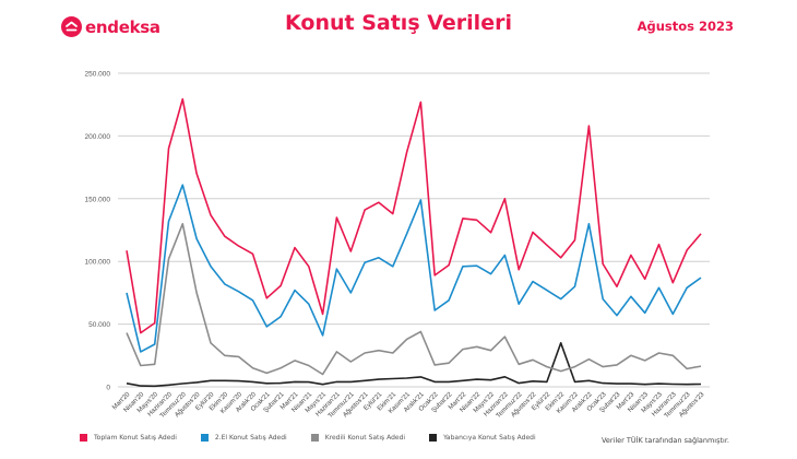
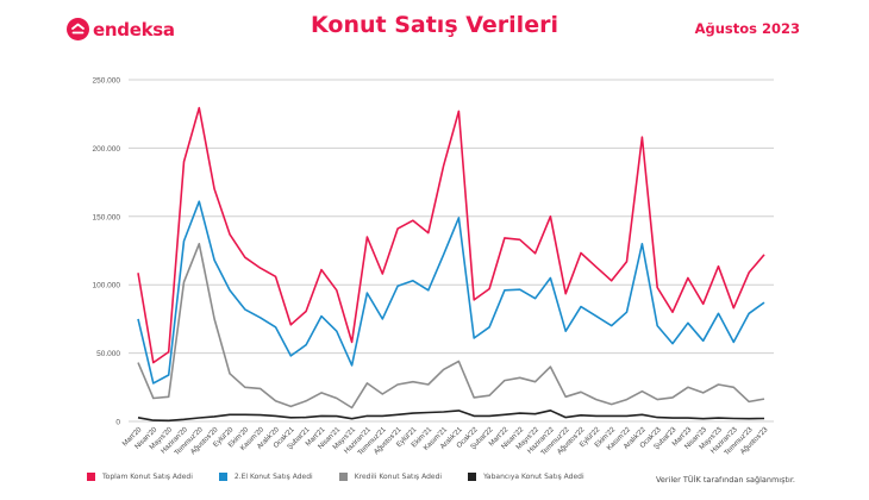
Yabancıya Konut Satış Adedi/Ekim'22: 35000 -> 4000
